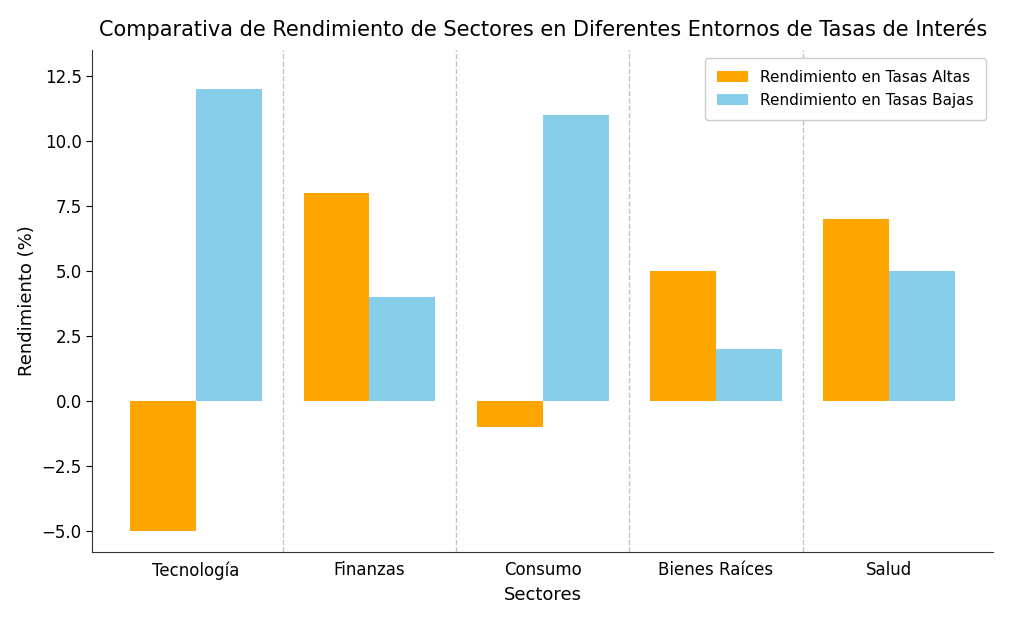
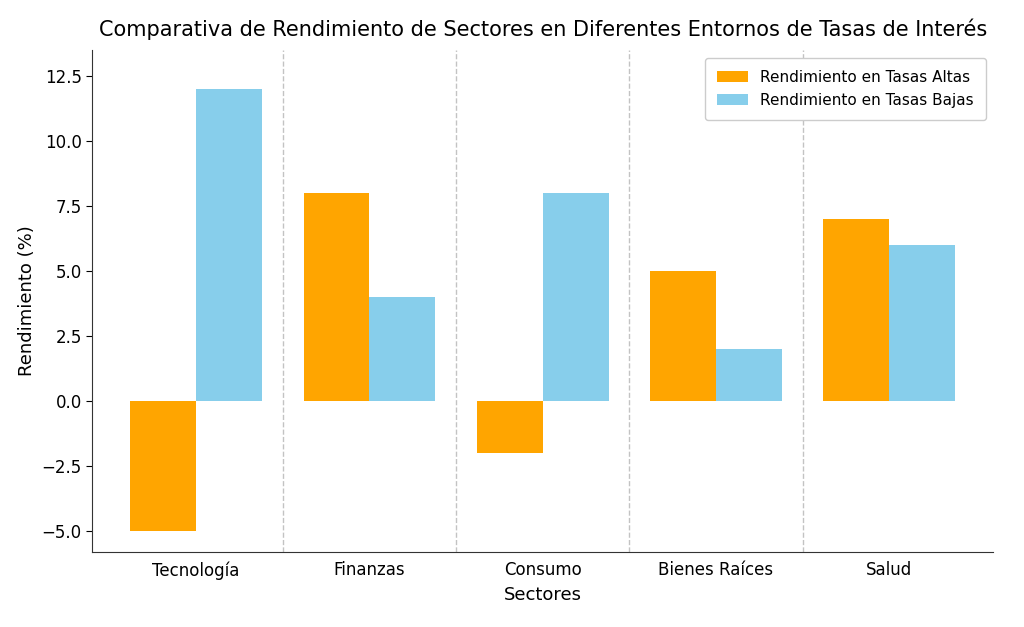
Rendimiento en Tasas Altas/Consumo: -1 -> -2
Rendimiento en Tasas Bajas/Consumo: 11 -> 8
Rendimiento en Tasas Bajas/Salud: 5 -> 6
